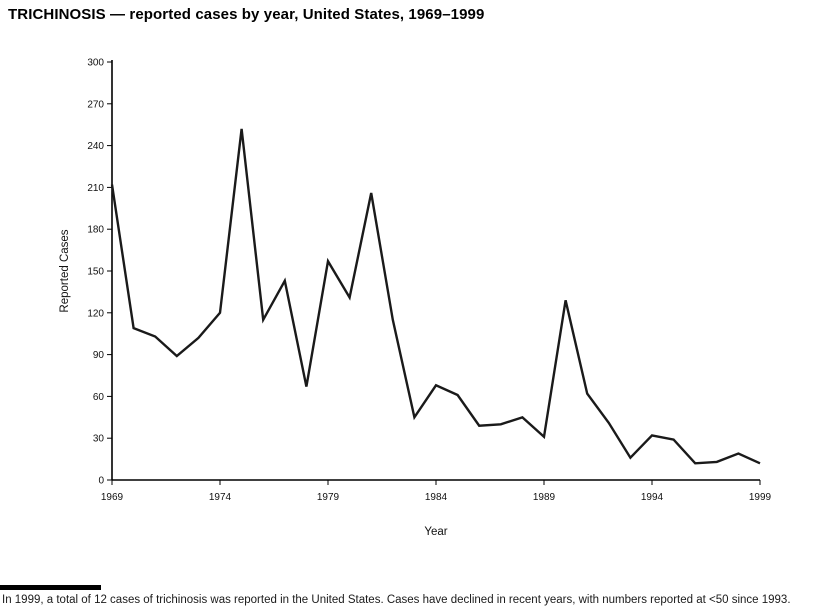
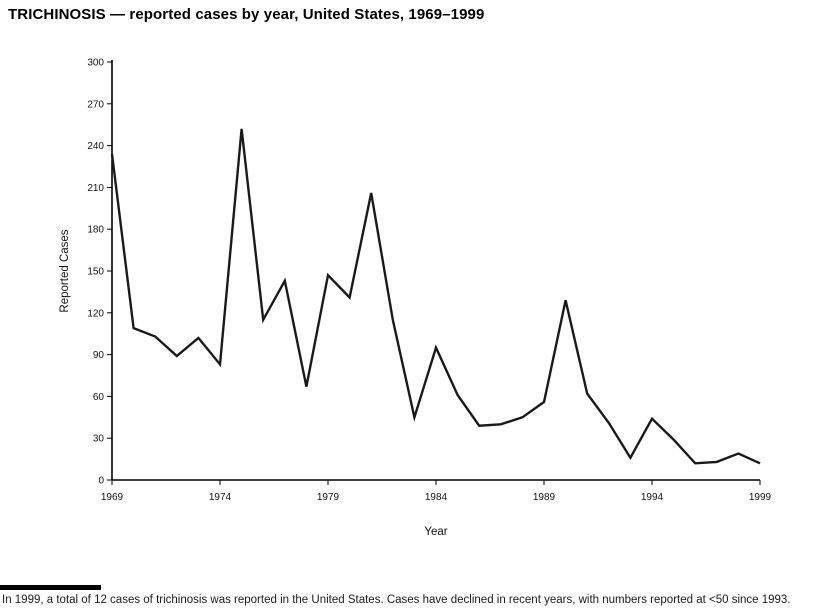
1969: 212 -> 234
1974: 120 -> 83
1979: 157 -> 147
1984: 68 -> 95
1989: 31 -> 56
1994: 32 -> 44
